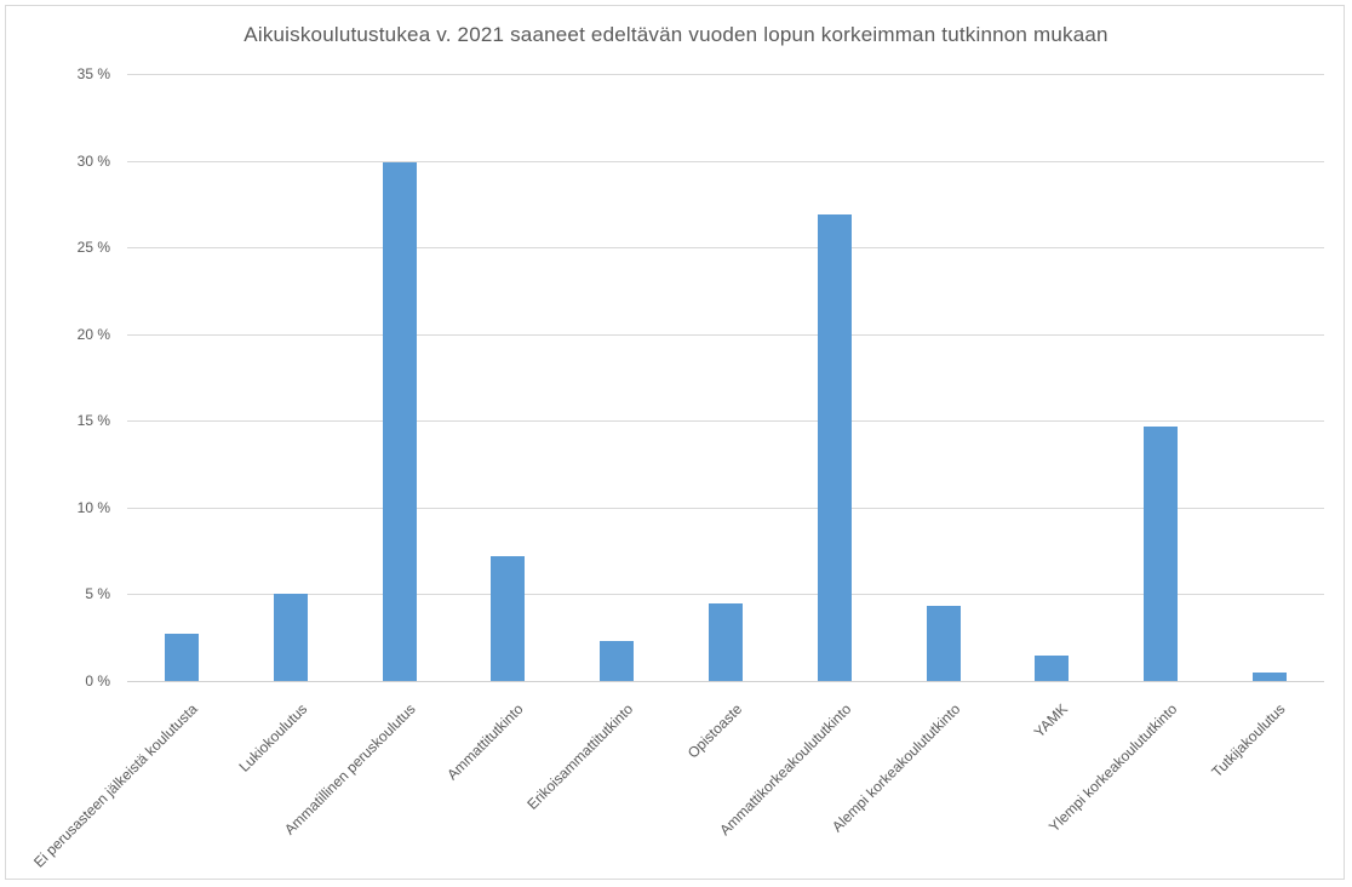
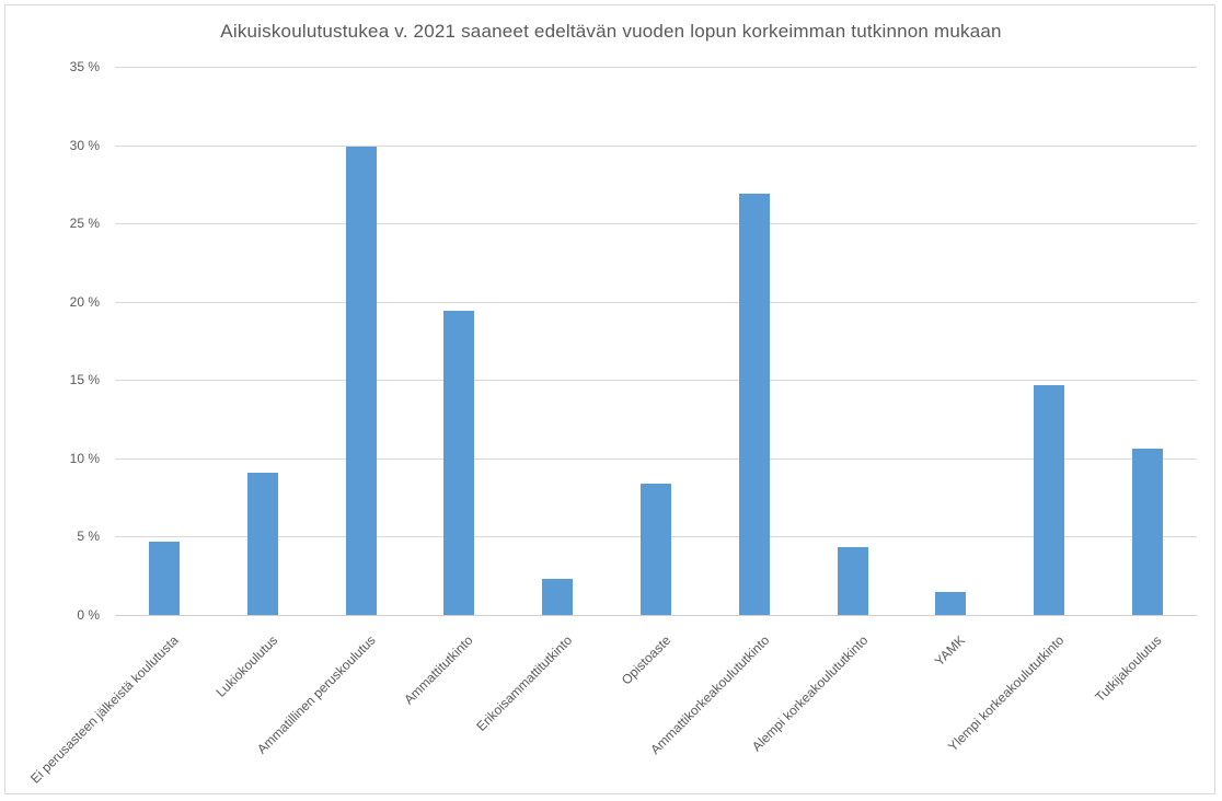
Ei perusasteen jälkeistä koulutusta: 2.7% -> 4.7%
Lukiokoulutus: 5.0% -> 9.1%
Ammattitutkinto: 7.2% -> 19.4%
Opistoaste: 4.5% -> 8.4%
Tutkijakoulutus: 0.5% -> 10.6%
